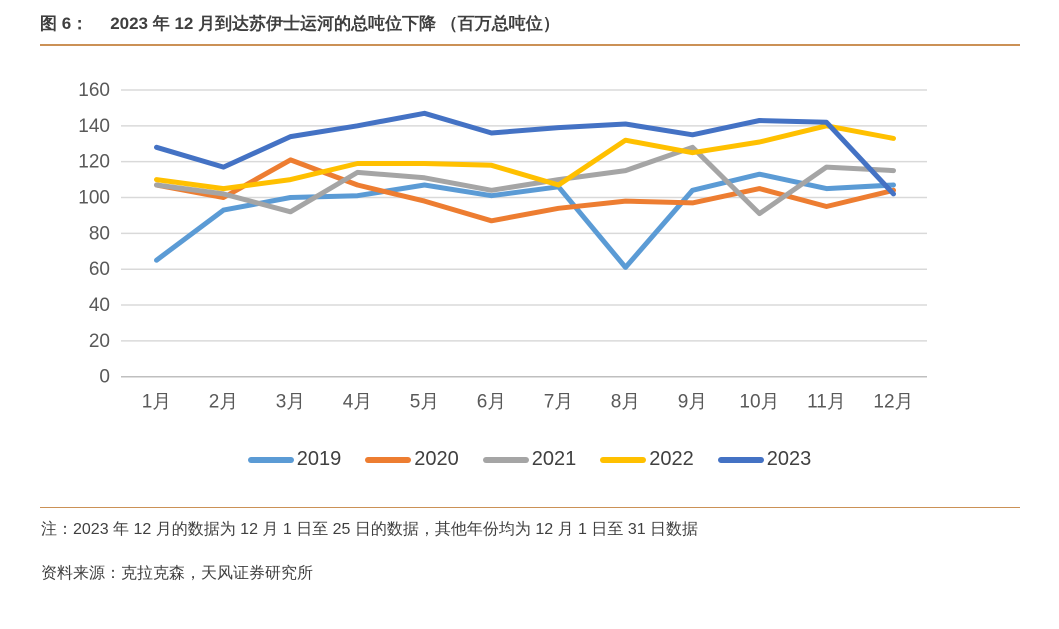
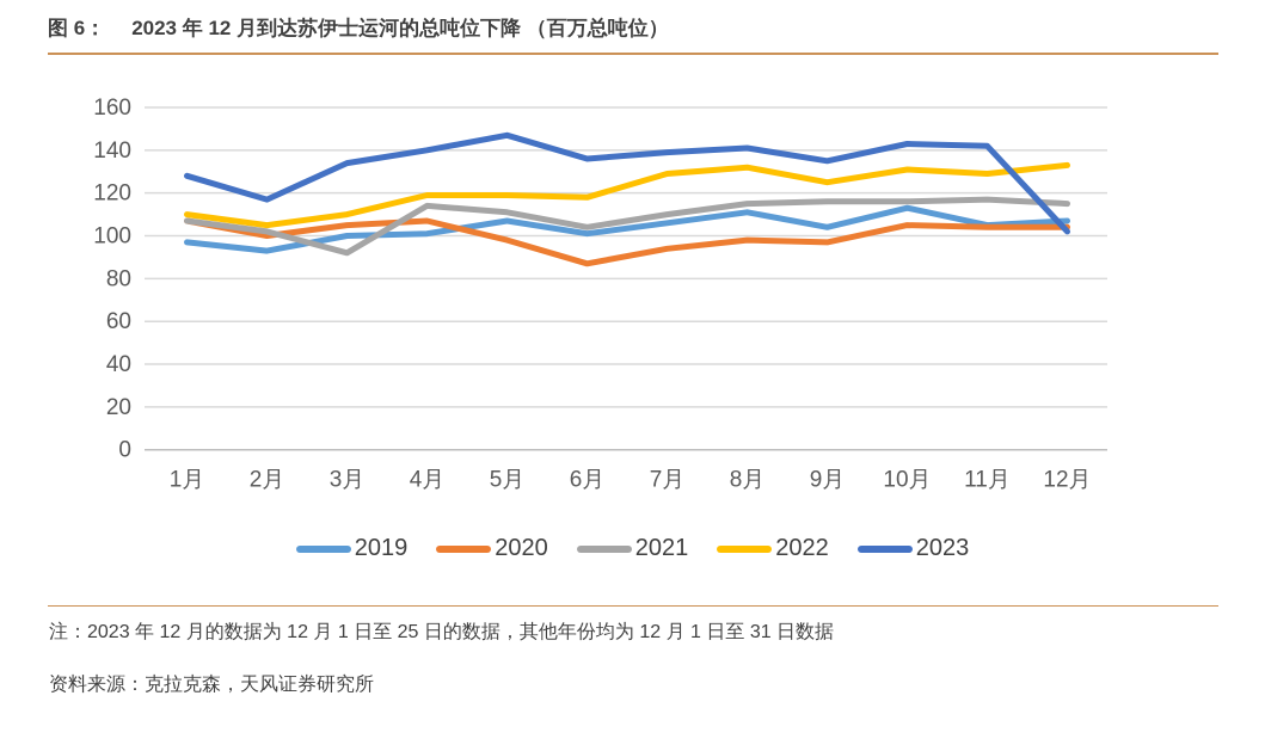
2019/1月: 65 -> 97
2020/3月: 121 -> 105
2022/7月: 107 -> 129
2019/8月: 61 -> 111
2021/9月: 128 -> 116
2021/10月: 91 -> 116
2020/11月: 95 -> 104
2022/11月: 140 -> 129
